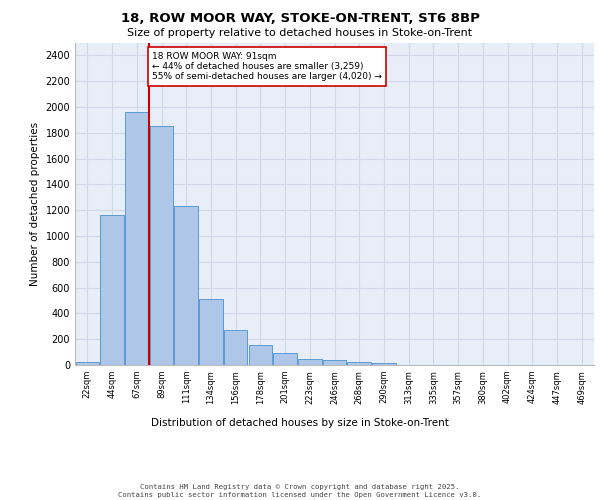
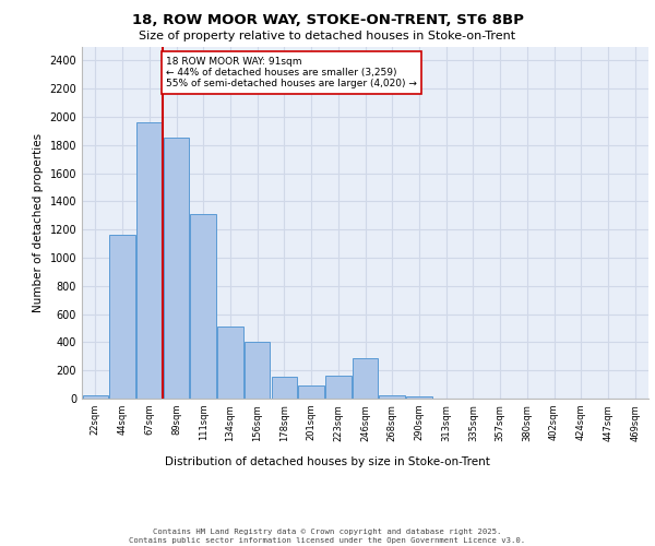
111sqm: 1230 -> 1310
156sqm: 270 -> 400
223sqm: 50 -> 160
246sqm: 40 -> 290
